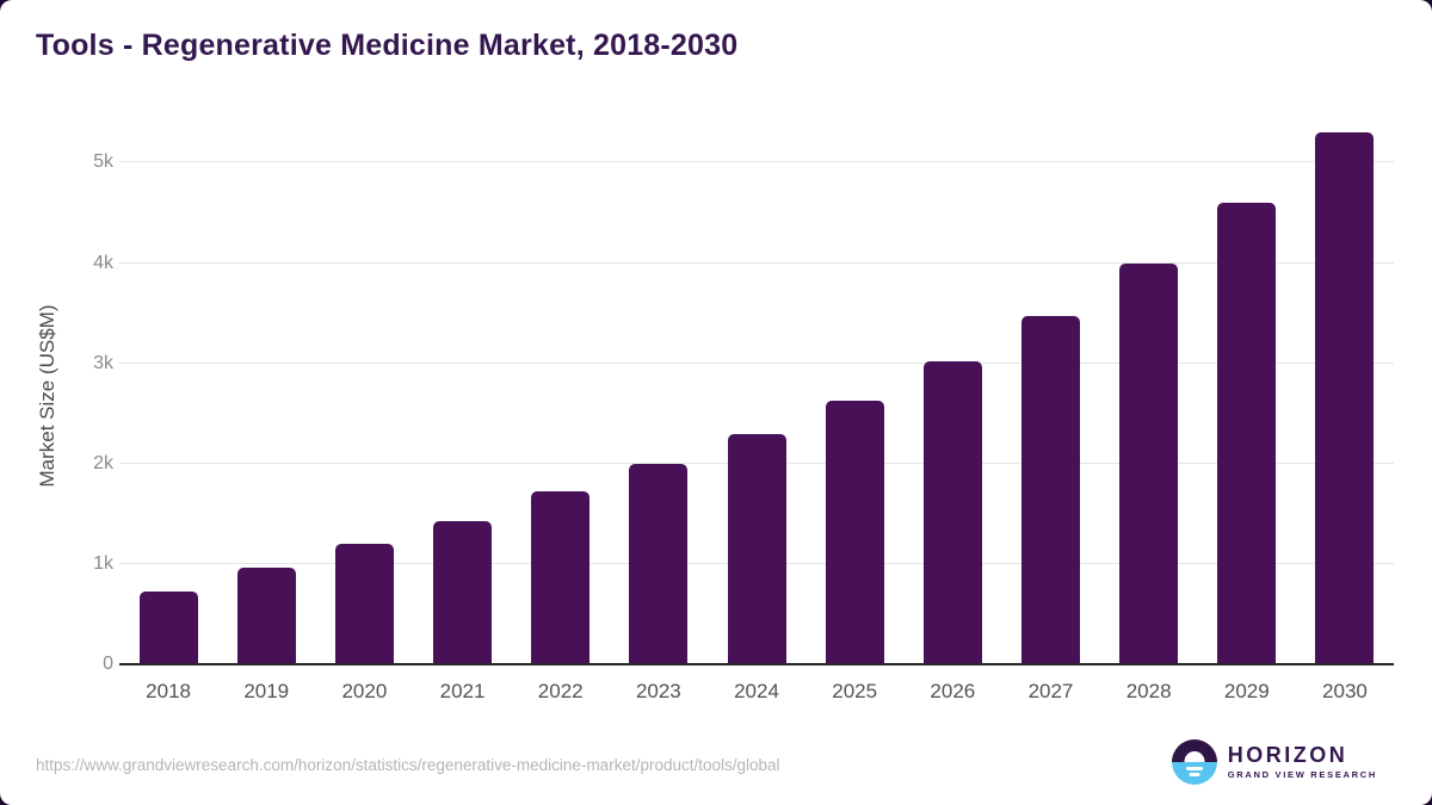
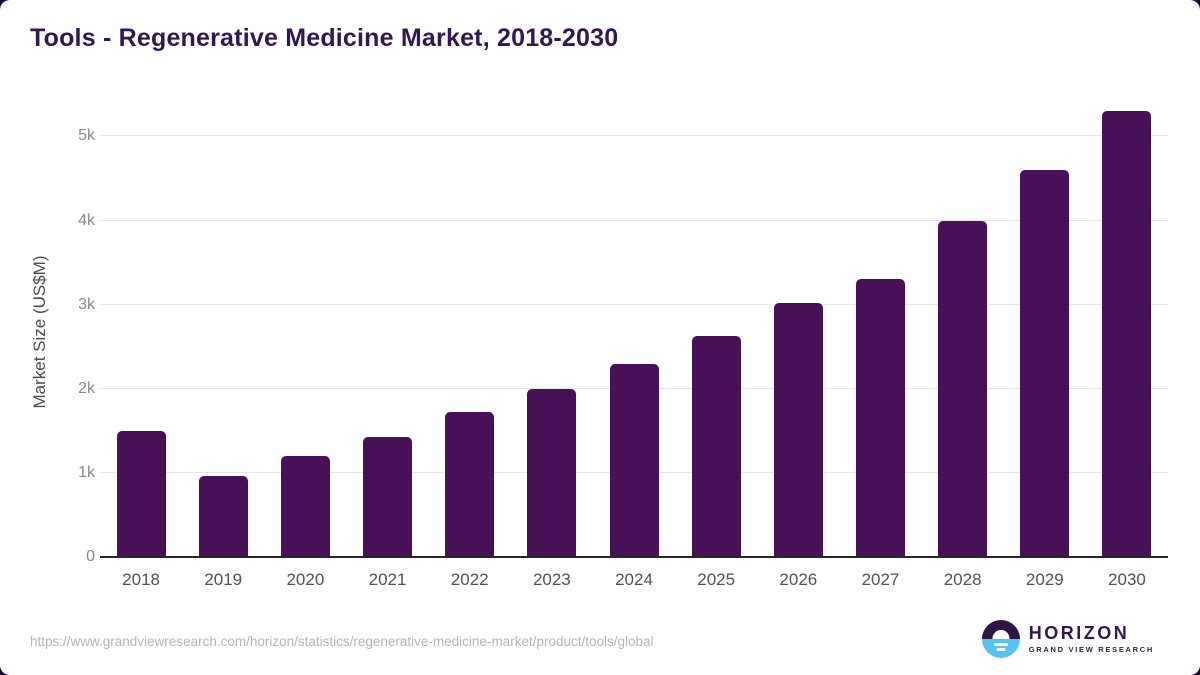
2018: 0.7k -> 1.5k
2027: 3.5k -> 3.3k
